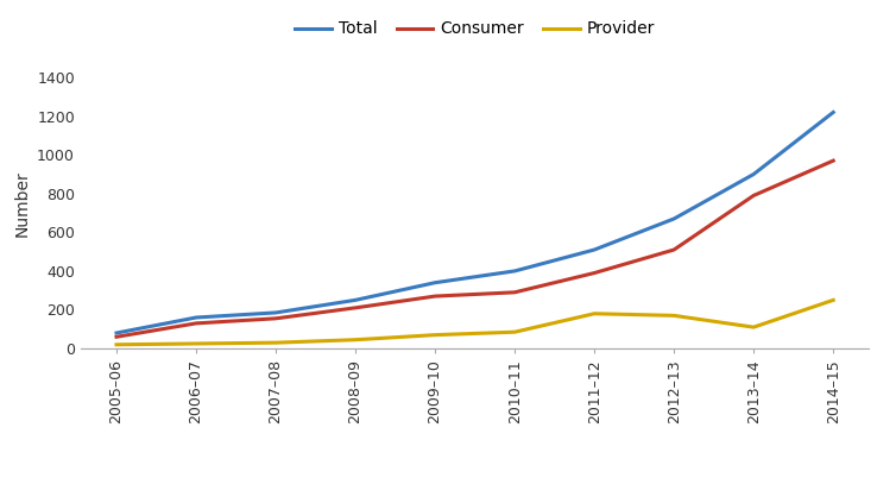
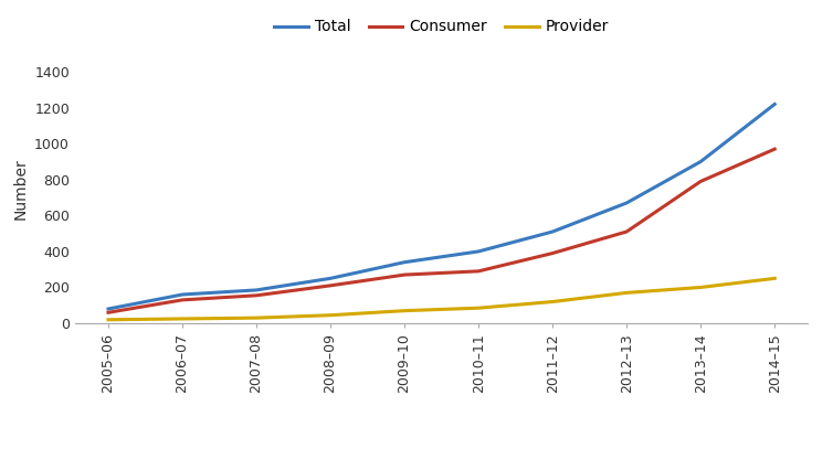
Provider/2011–12: 180 -> 120
Provider/2013–14: 110 -> 200
